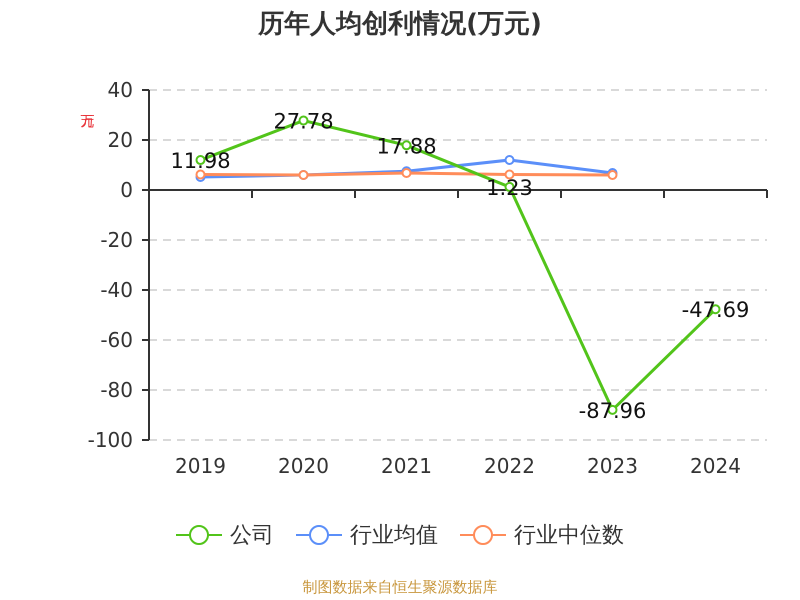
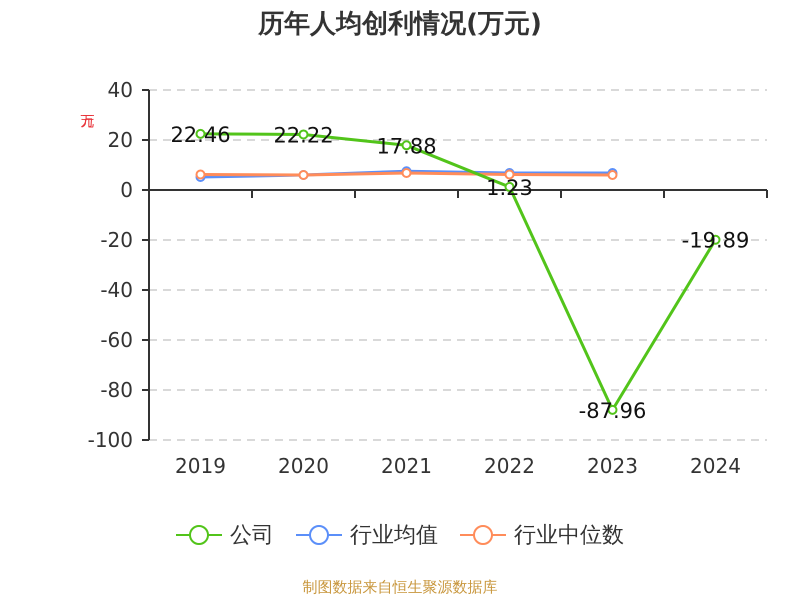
公司/2019: 11.98 -> 22.46
公司/2020: 27.78 -> 22.22
行业均值/2022: 12 -> 7
公司/2024: -47.69 -> -19.89
